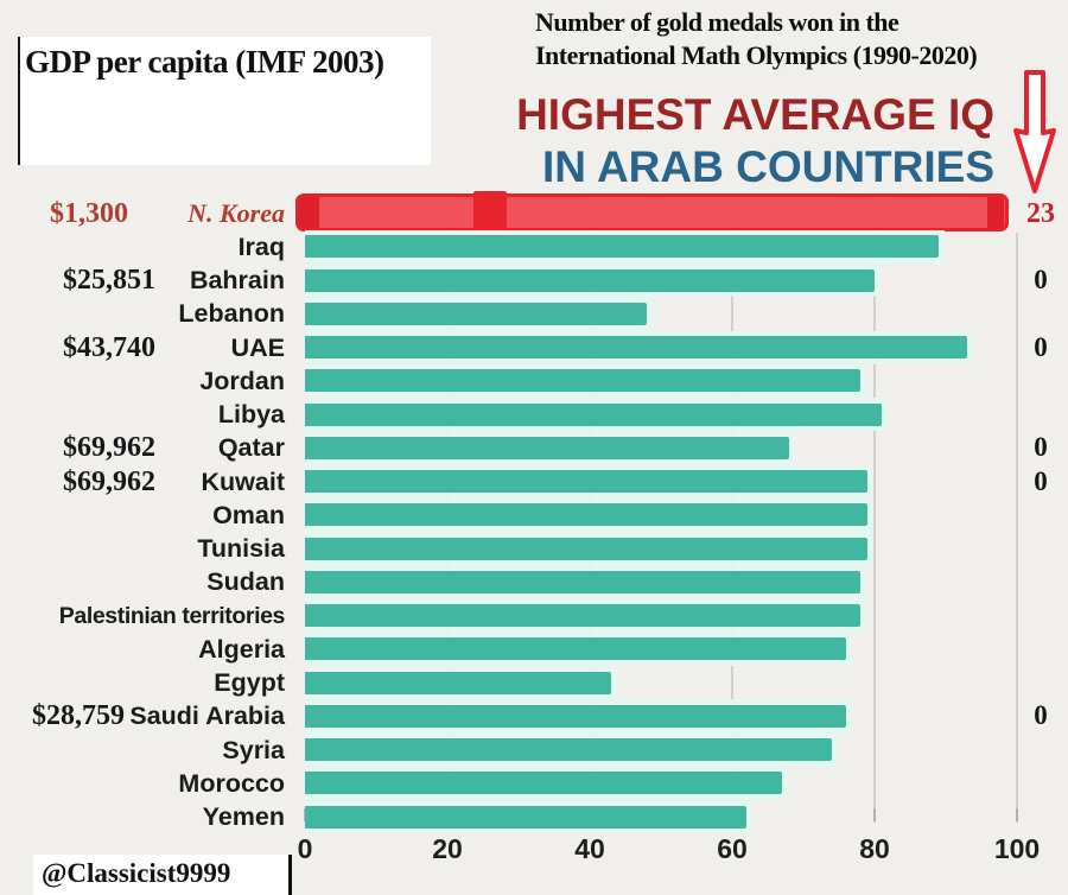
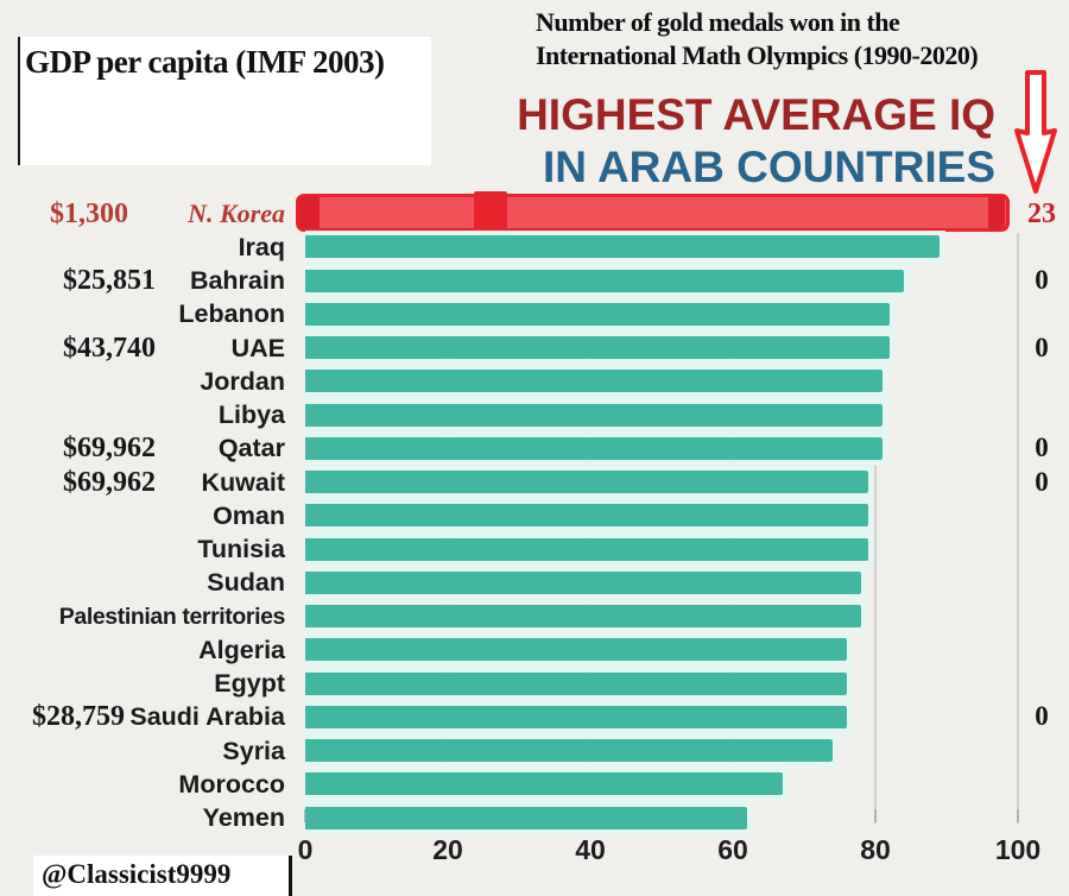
Bahrain: 80 -> 84
Lebanon: 48 -> 82
UAE: 93 -> 82
Jordan: 78 -> 81
Qatar: 68 -> 81
Egypt: 43 -> 76
